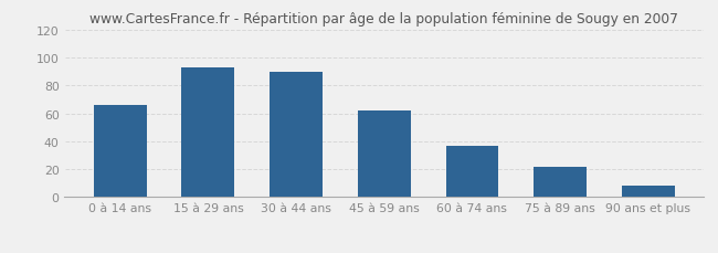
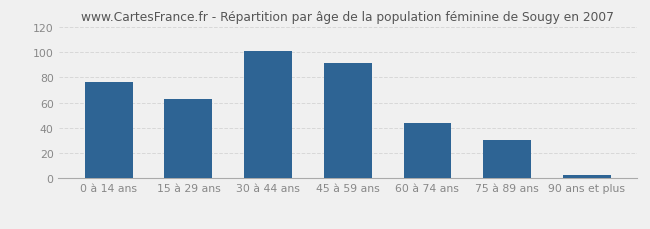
0 à 14 ans: 66 -> 76
15 à 29 ans: 93 -> 63
30 à 44 ans: 90 -> 101
45 à 59 ans: 62 -> 91
60 à 74 ans: 37 -> 44
75 à 89 ans: 22 -> 30
90 ans et plus: 8 -> 3
